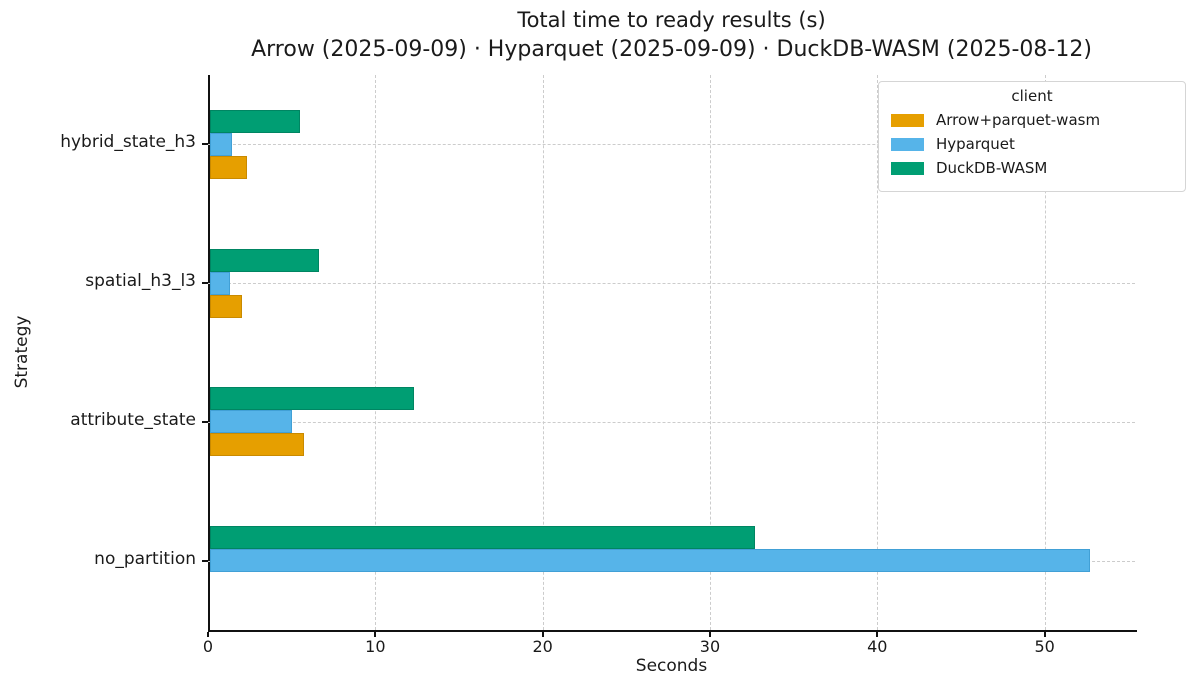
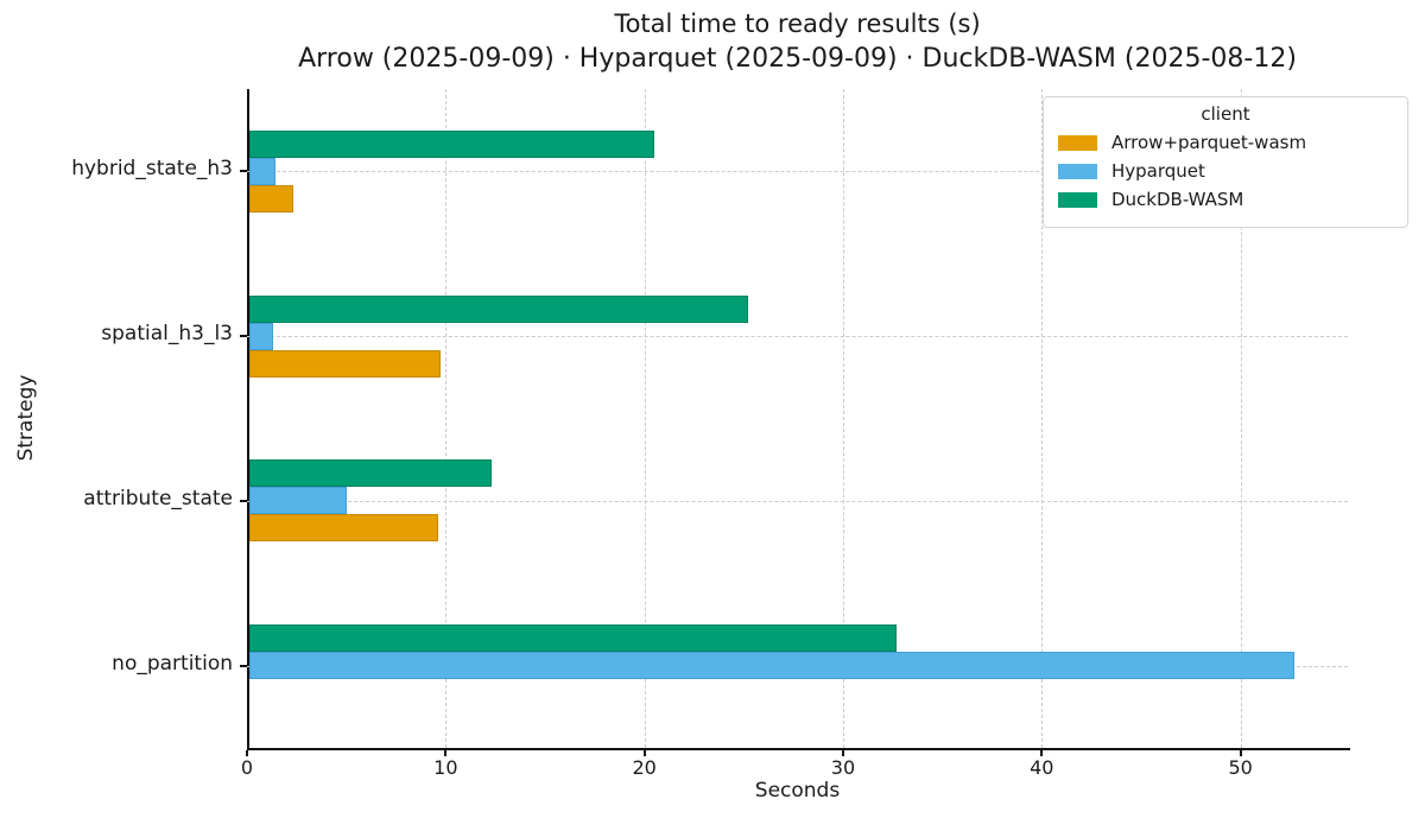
DuckDB-WASM/hybrid_state_h3: 5.4 -> 20.4
Arrow+parquet-wasm/spatial_h3_l3: 1.9 -> 9.6
DuckDB-WASM/spatial_h3_l3: 6.5 -> 25.1
Arrow+parquet-wasm/attribute_state: 5.6 -> 9.5
